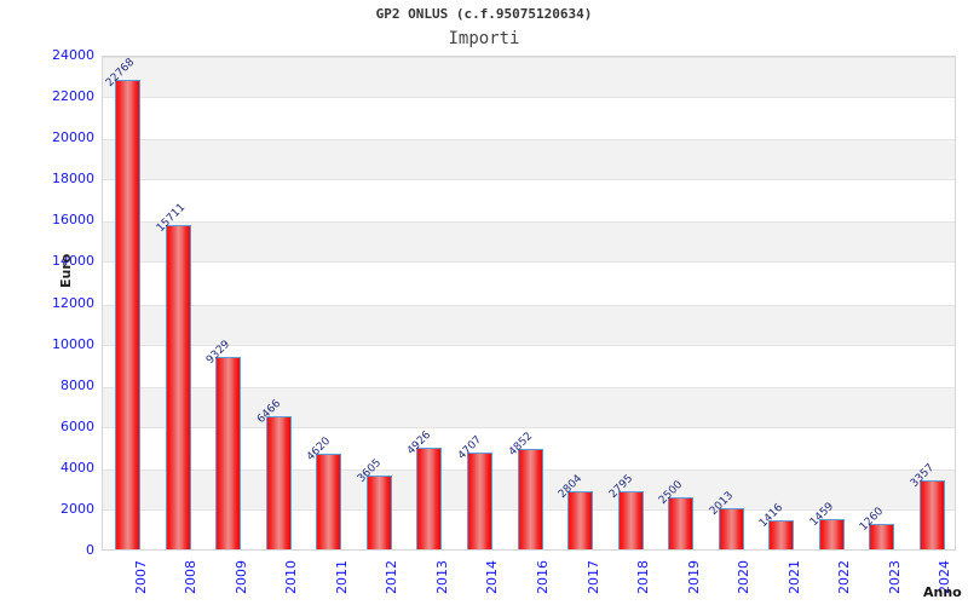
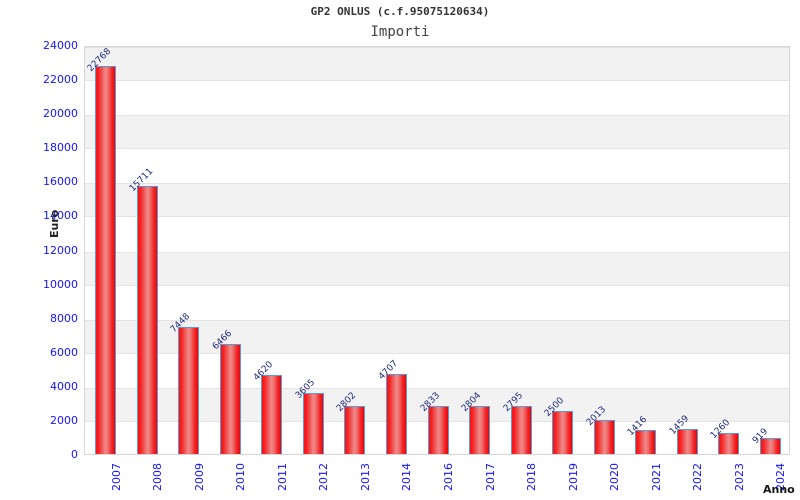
2009: 9329 -> 7448
2013: 4926 -> 2802
2016: 4852 -> 2833
2024: 3357 -> 919
